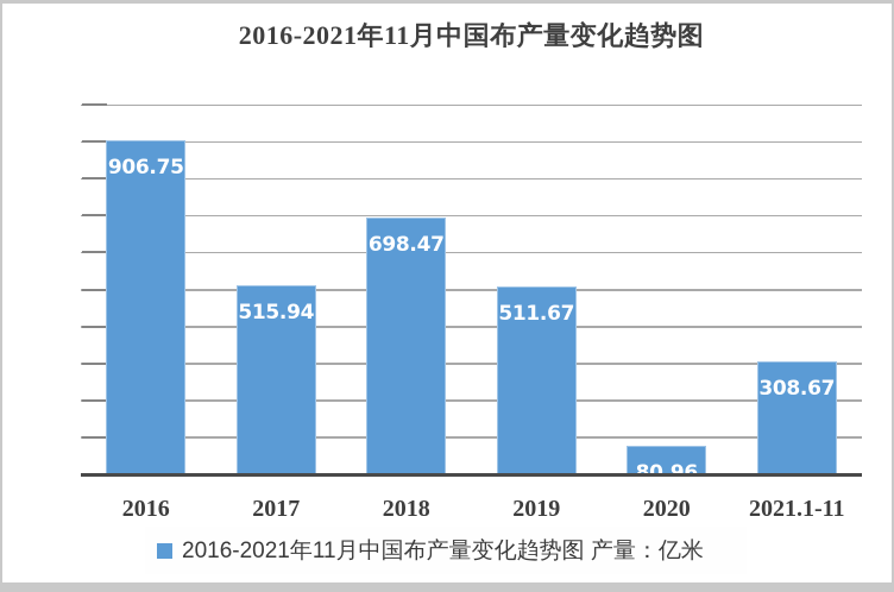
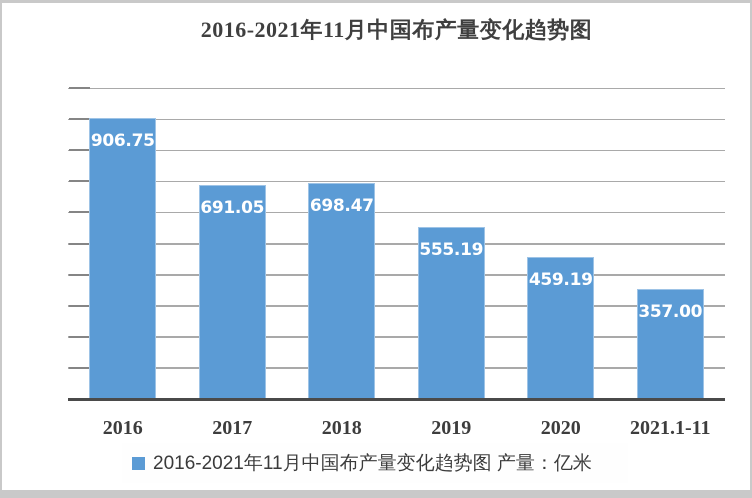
2017: 515.94 -> 691.05
2019: 511.67 -> 555.19
2020: 80.96 -> 459.19
2021.1-11: 308.67 -> 357.00
